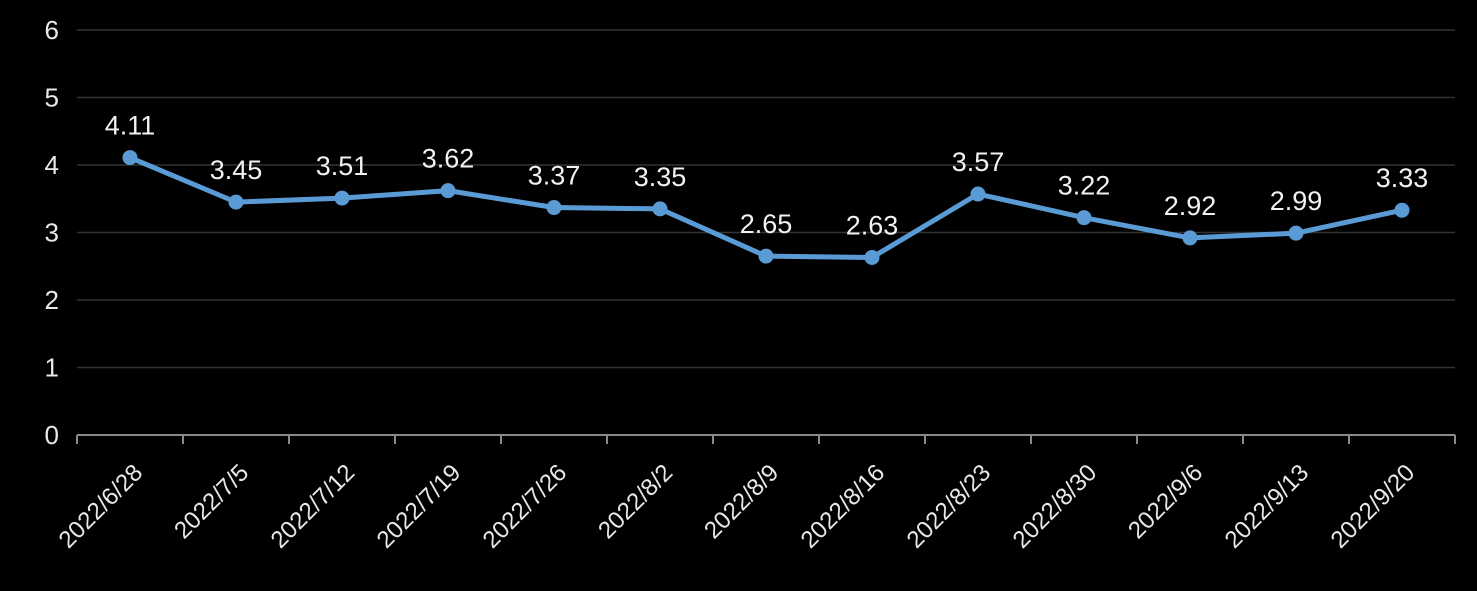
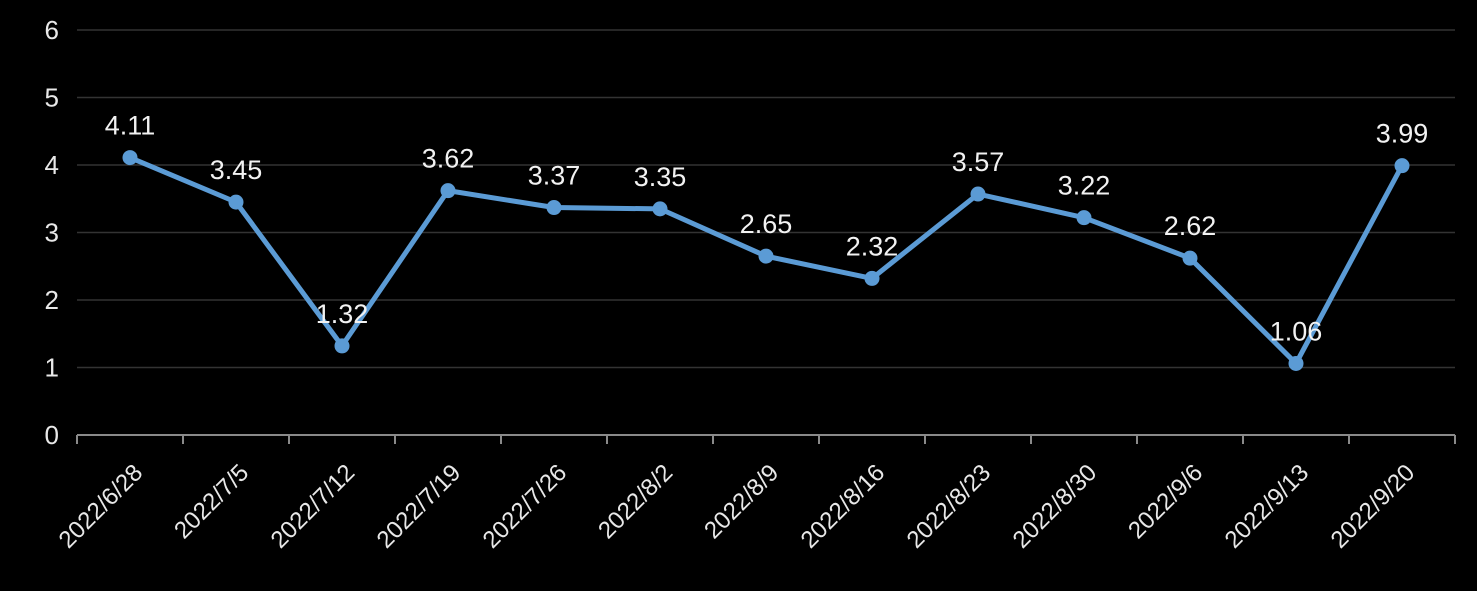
2022/7/12: 3.51 -> 1.32
2022/8/16: 2.63 -> 2.32
2022/9/6: 2.92 -> 2.62
2022/9/13: 2.99 -> 1.06
2022/9/20: 3.33 -> 3.99
